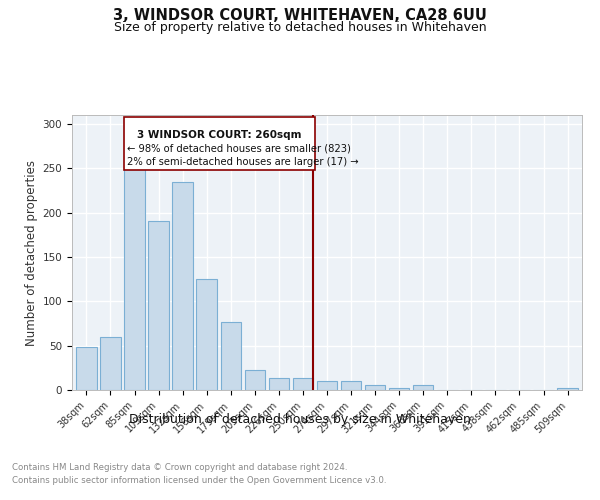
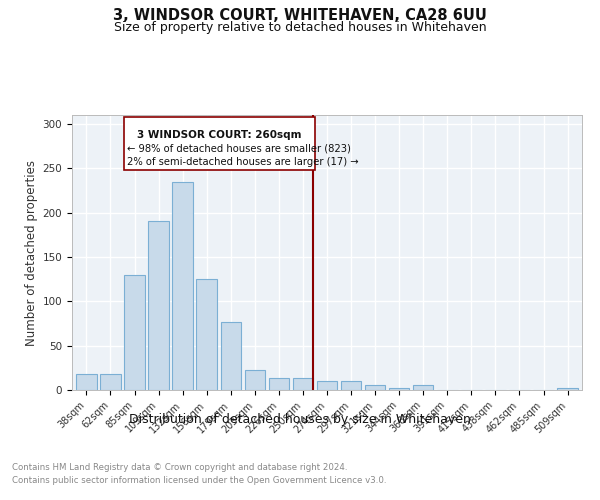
38sqm: 48 -> 18
62sqm: 60 -> 18
85sqm: 250 -> 130
